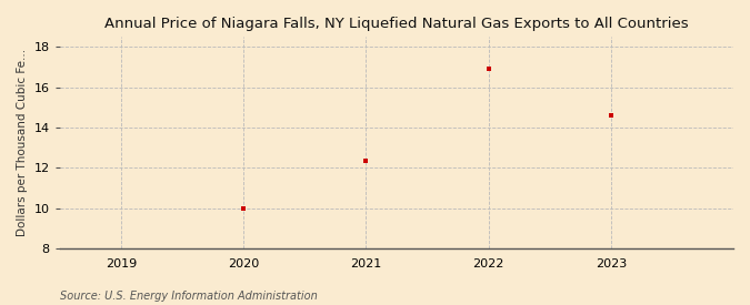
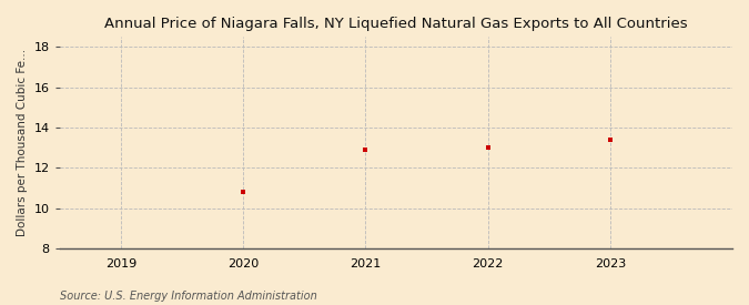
2020: 10.0 -> 10.8
2021: 12.3 -> 12.9
2022: 16.9 -> 13.0
2023: 14.6 -> 13.4
